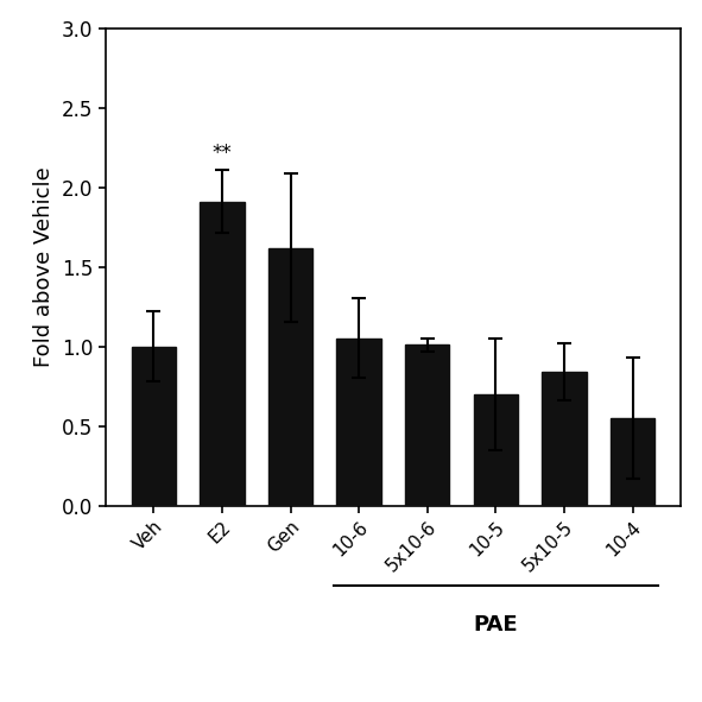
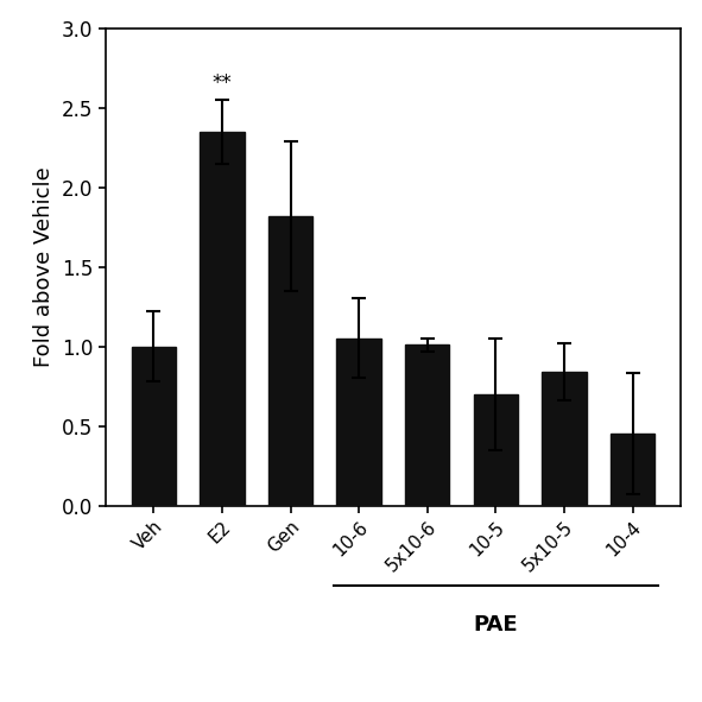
E2: 1.91 -> 2.35
Gen: 1.62 -> 1.82
10-4: 0.55 -> 0.45
